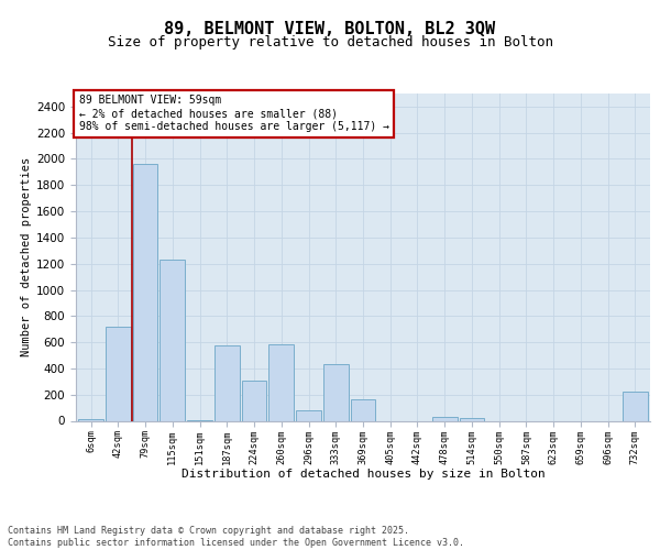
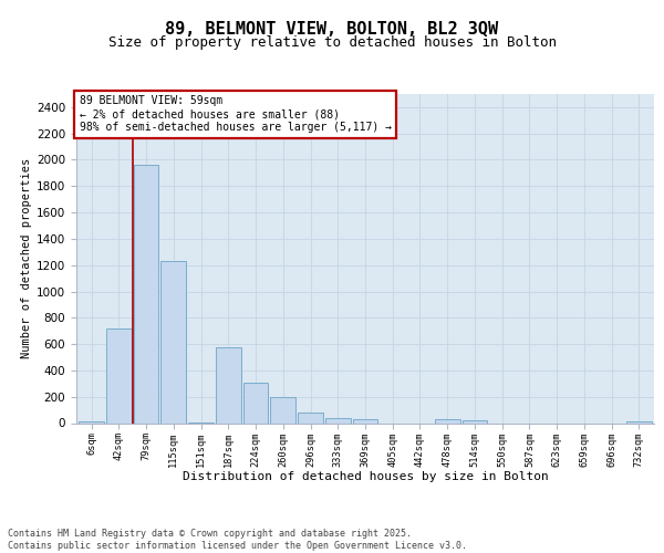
260sqm: 580 -> 200
333sqm: 430 -> 40
369sqm: 160 -> 30
732sqm: 220 -> 20
